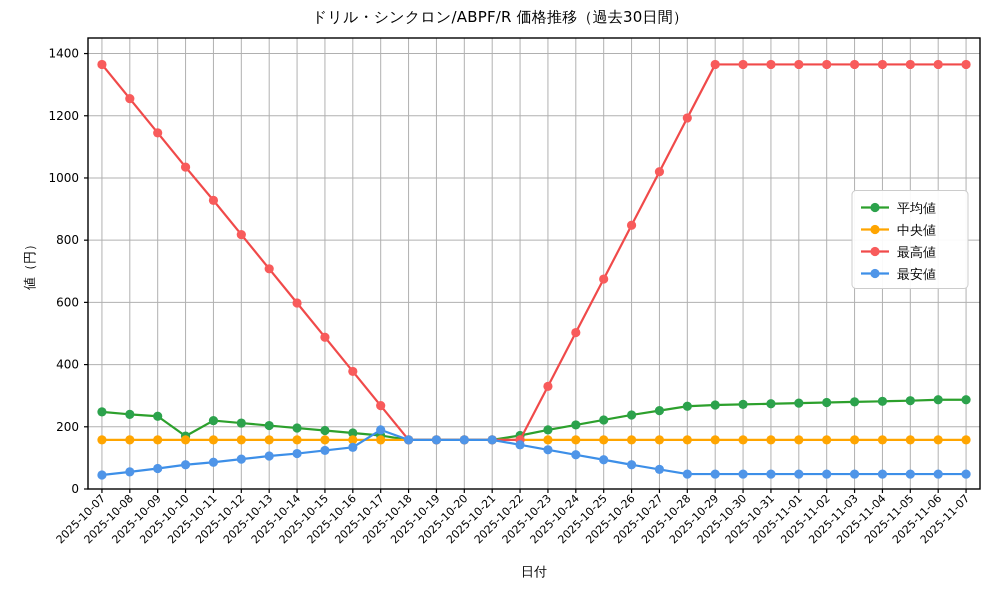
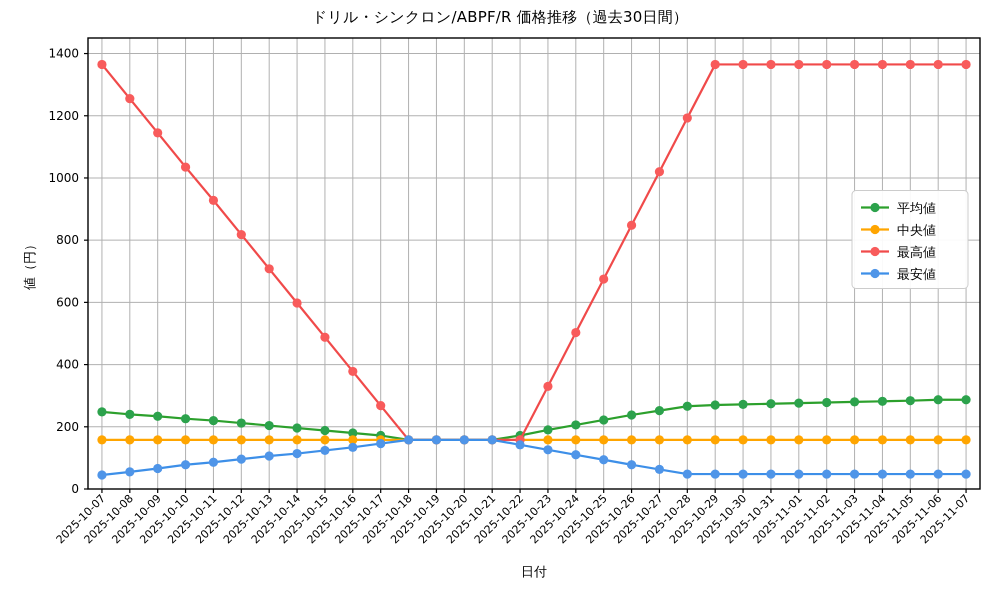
平均値/2025-10-10: 170 -> 230
最安値/2025-10-17: 190 -> 150
